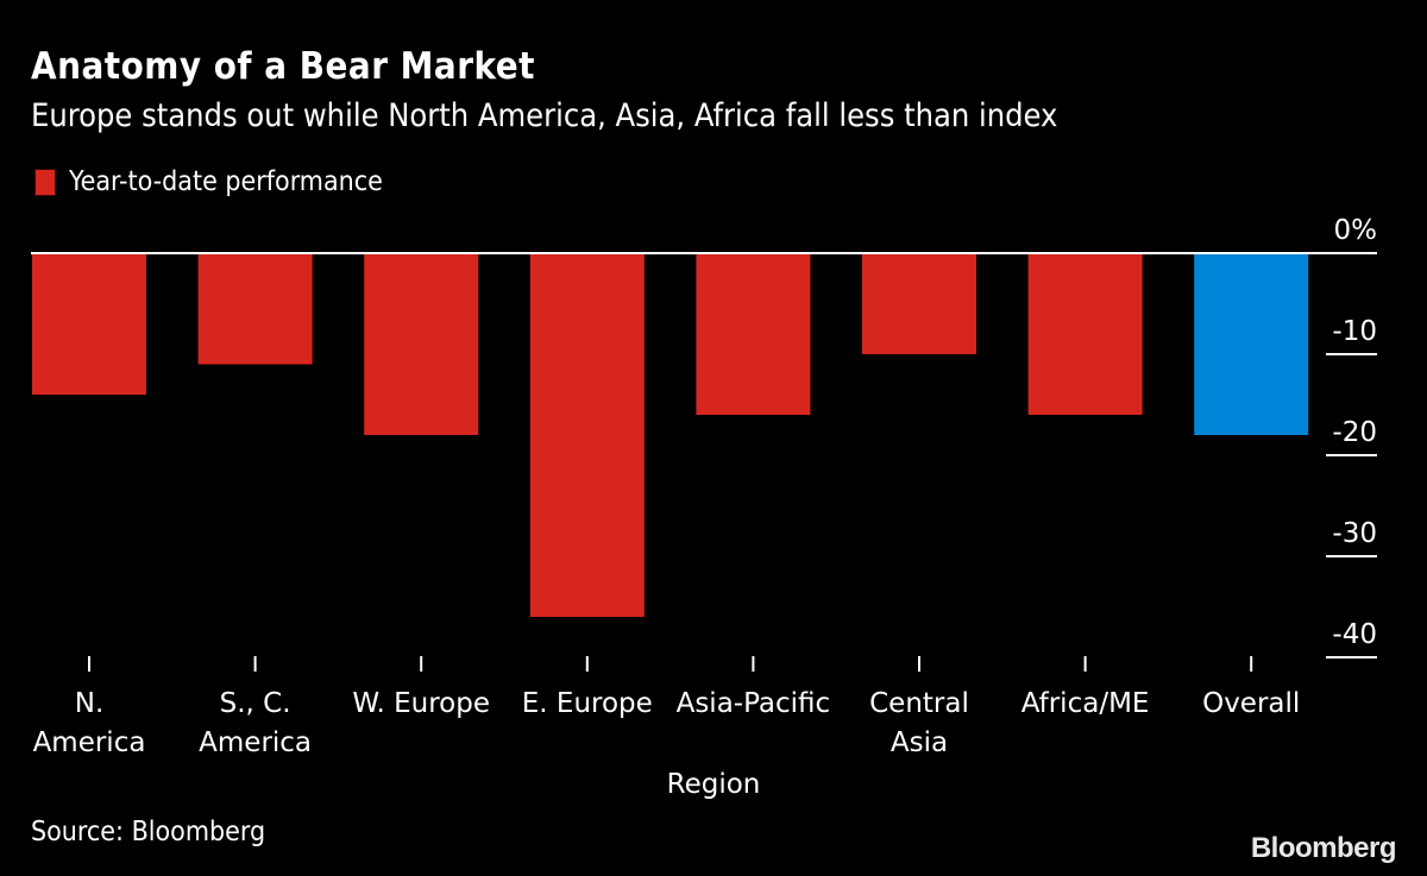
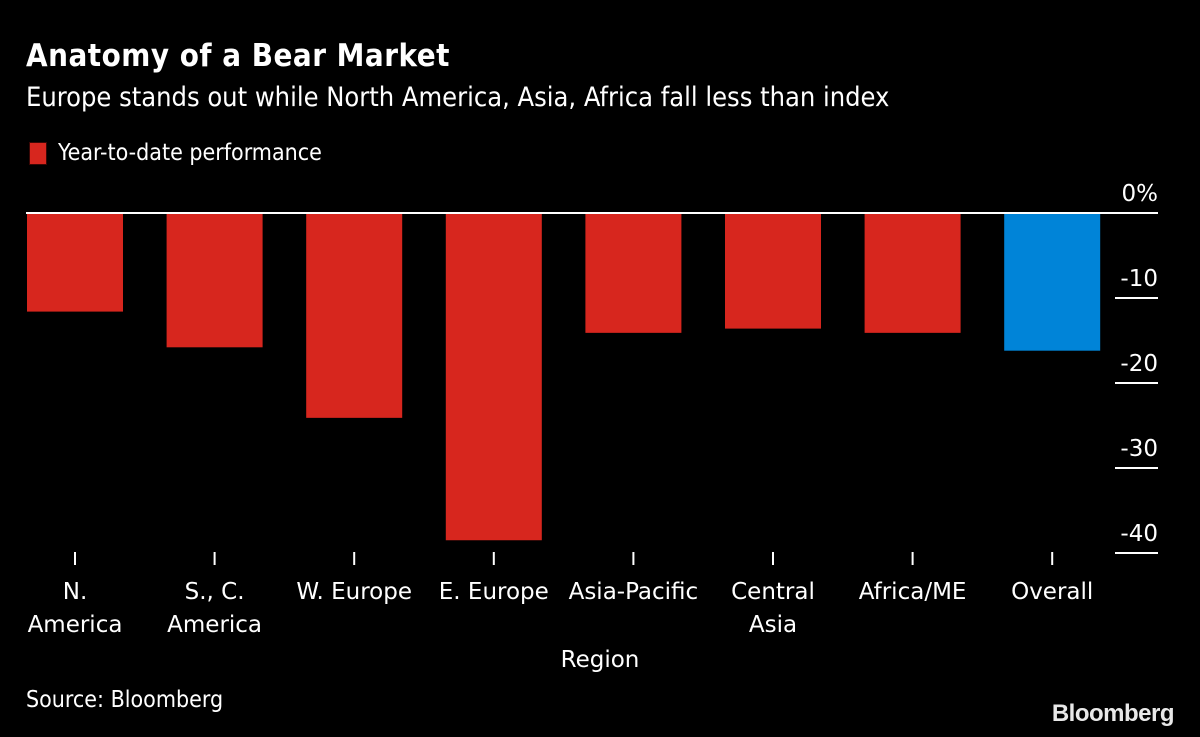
N. America: -14% -> -12%
S., C. America: -11% -> -16%
W. Europe: -18% -> -24%
E. Europe: -36% -> -38%
Asia-Pacific: -16% -> -14%
Central Asia: -10% -> -14%
Africa/ME: -16% -> -14%
Overall: -18% -> -16%
